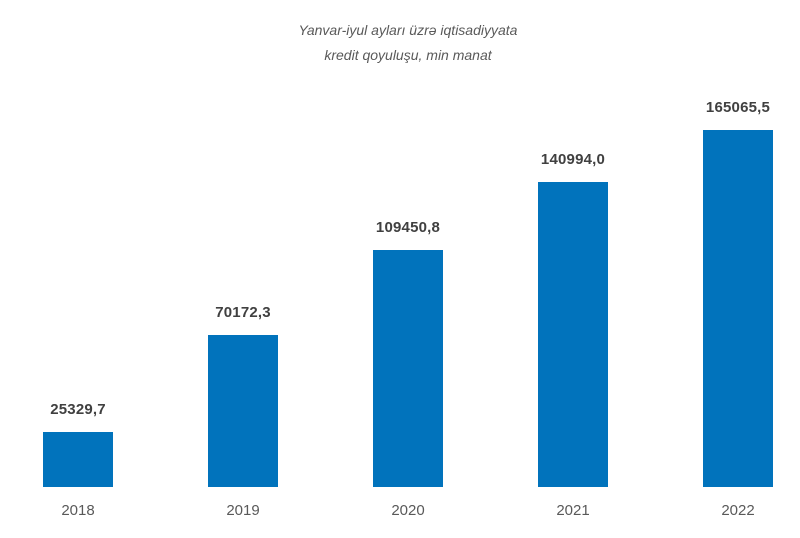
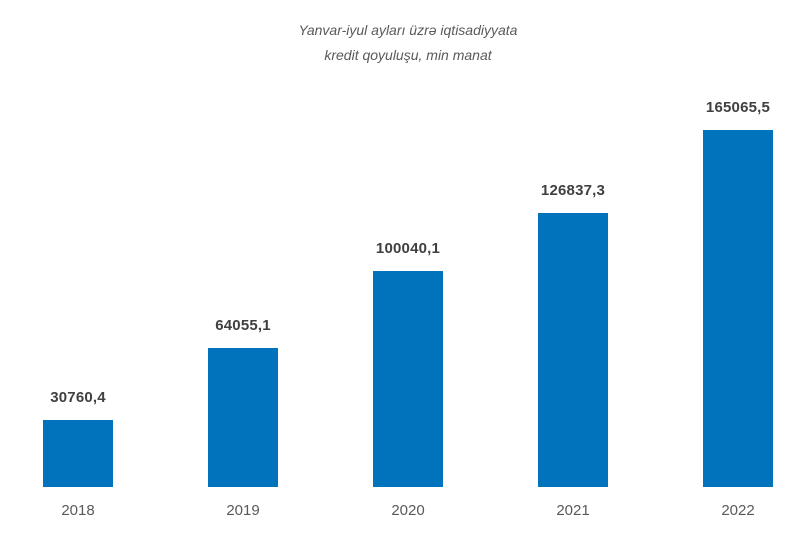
2018: 25329,7 -> 30760,4
2019: 70172,3 -> 64055,1
2020: 109450,8 -> 100040,1
2021: 140994,0 -> 126837,3
